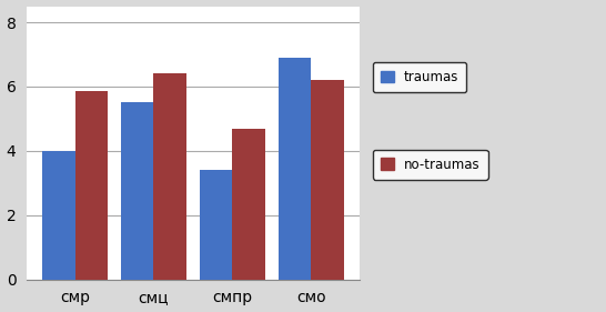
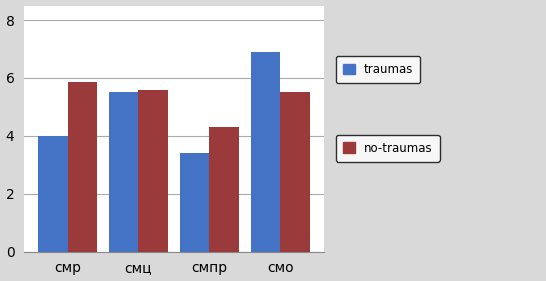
no-traumas/смц: 6.40 -> 5.60
no-traumas/смпр: 4.70 -> 4.30
no-traumas/смо: 6.20 -> 5.50
